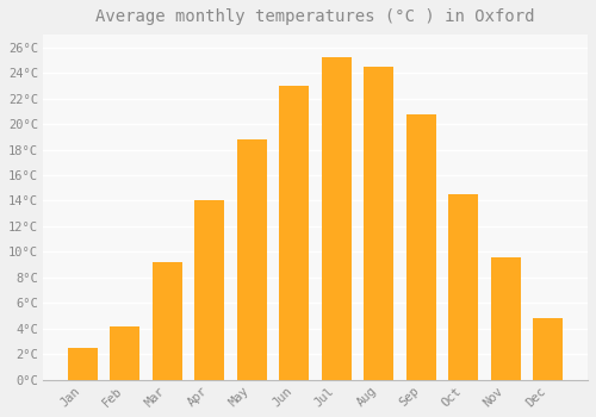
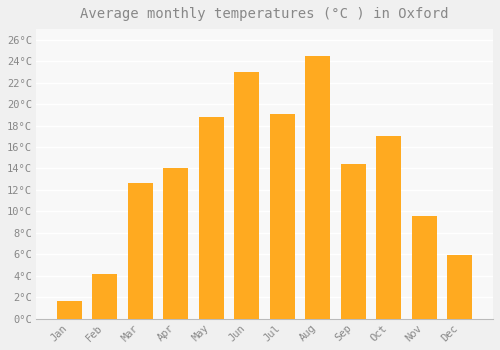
Jan: 2.5°C -> 1.6°C
Mar: 9.2°C -> 12.6°C
Jul: 25.2°C -> 19.1°C
Sep: 20.8°C -> 14.4°C
Oct: 14.5°C -> 17.0°C
Dec: 4.8°C -> 5.9°C
